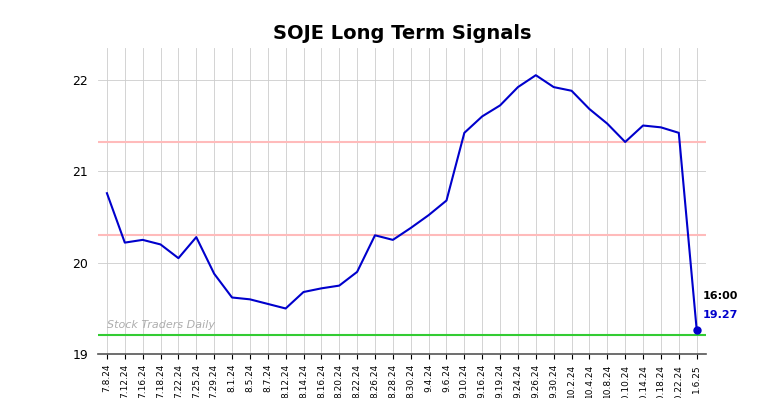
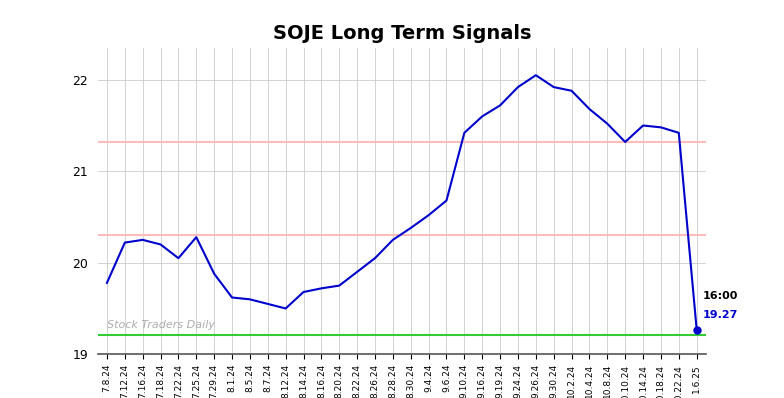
7.8.24: 20.76 -> 19.78
8.26.24: 20.30 -> 20.05
